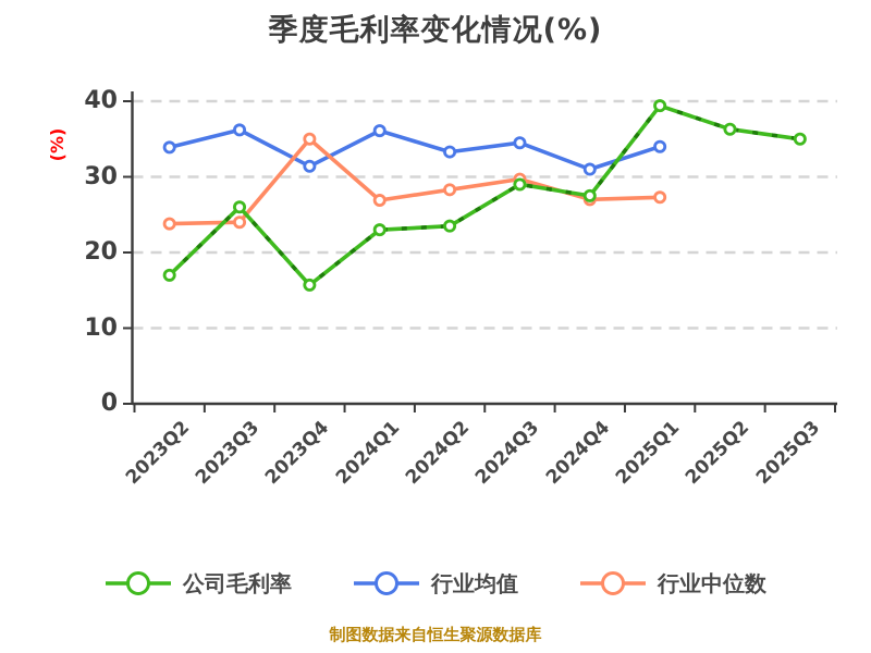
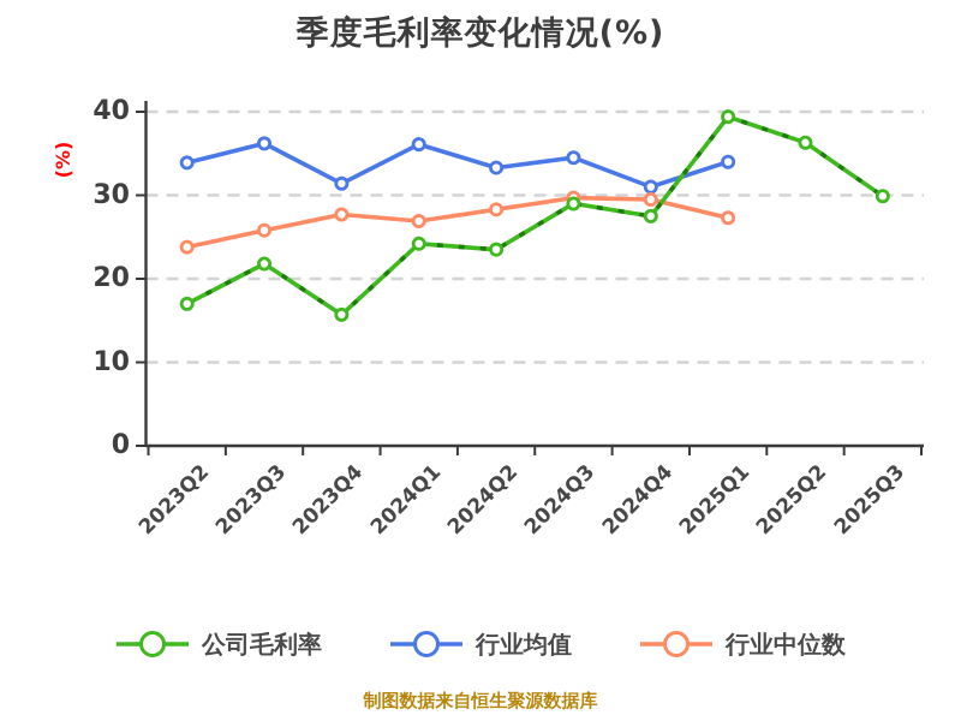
行业中位数/2023Q3: 24 -> 26
公司毛利率/2023Q3: 26 -> 22
行业中位数/2023Q4: 35 -> 28
公司毛利率/2024Q1: 23 -> 24
行业中位数/2024Q4: 27 -> 30
公司毛利率/2025Q3: 35 -> 30
